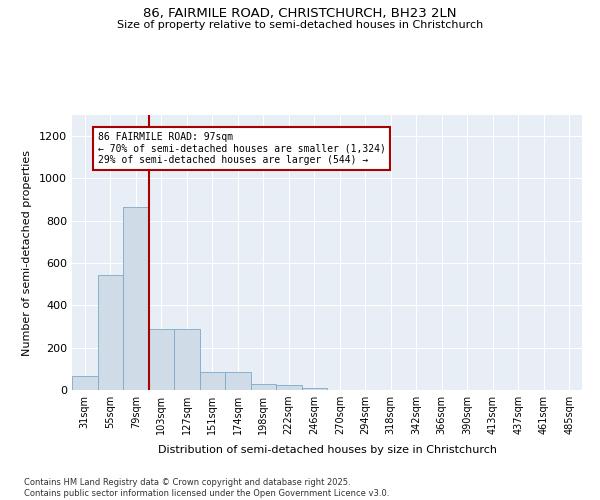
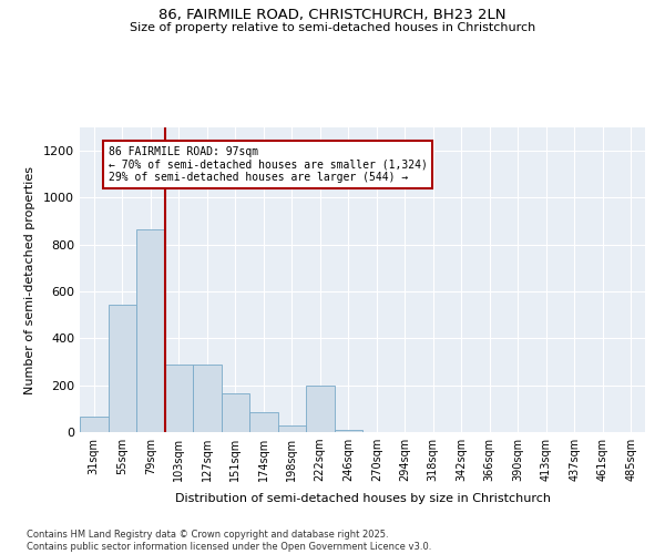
151sqm: 85 -> 165
222sqm: 25 -> 200
